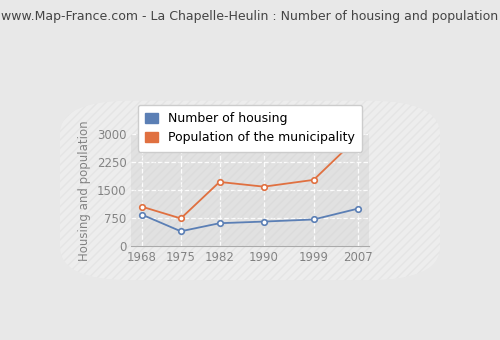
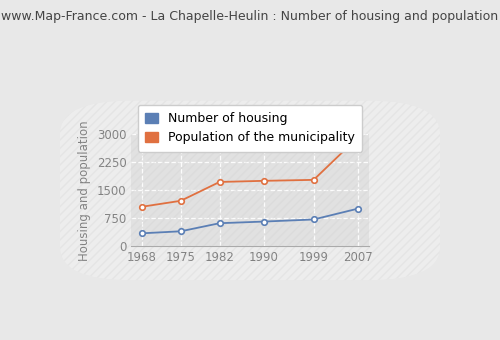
Number of housing/1968: 850 -> 350
Population of the municipality/1975: 750 -> 1220
Population of the municipality/1990: 1600 -> 1760
